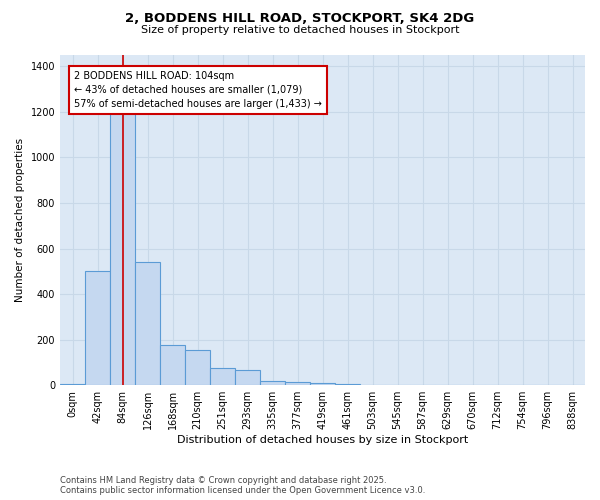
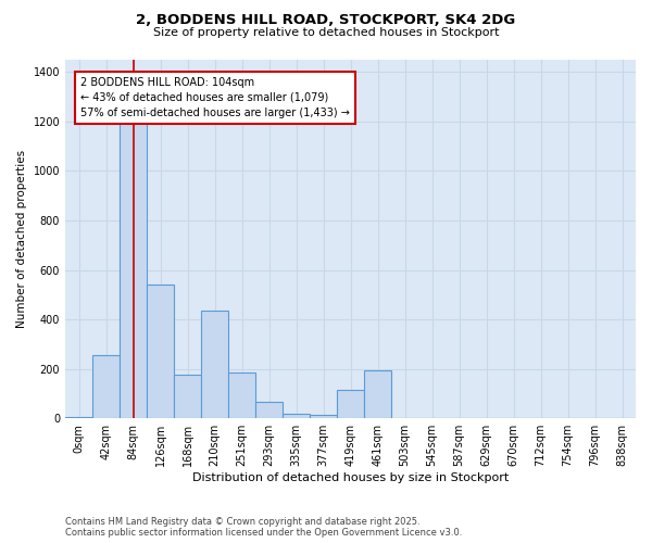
42sqm: 500 -> 255
210sqm: 155 -> 435
251sqm: 75 -> 185
419sqm: 10 -> 115
461sqm: 5 -> 195
